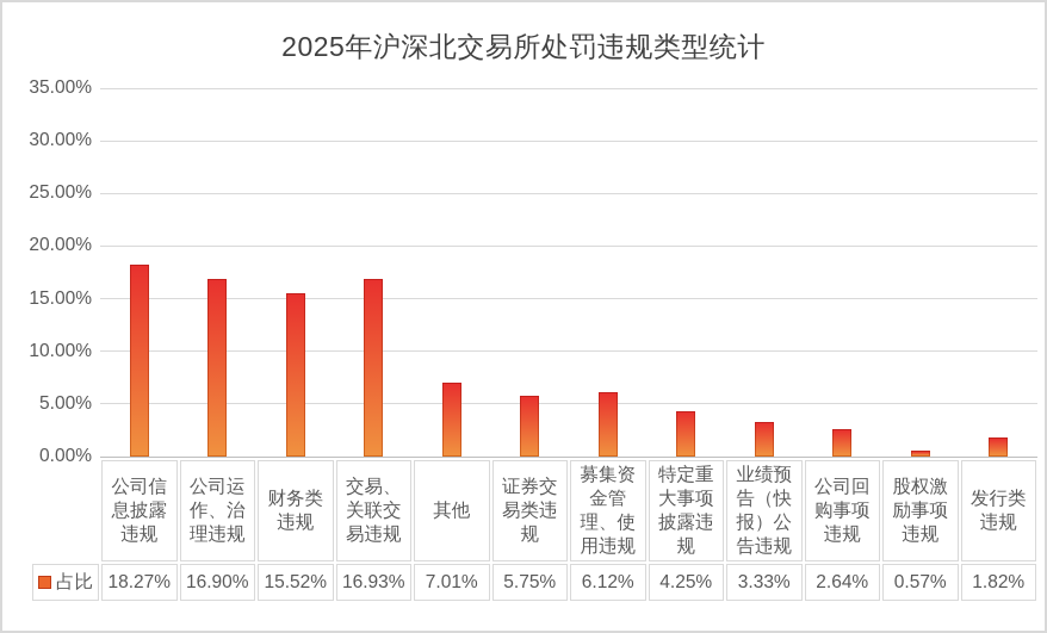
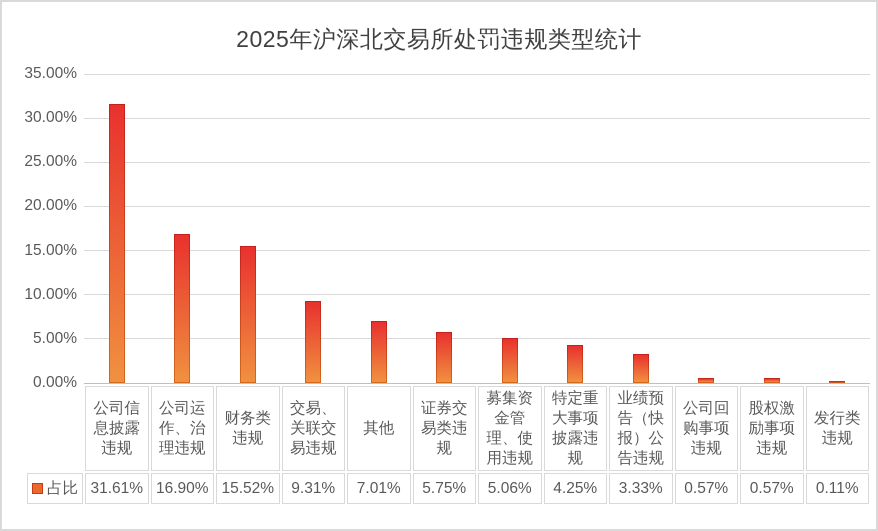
公司信息披露违规: 18.27% -> 31.61%
交易、关联交易违规: 16.93% -> 9.31%
募集资金管理、使用违规: 6.12% -> 5.06%
公司回购事项违规: 2.64% -> 0.57%
发行类违规: 1.82% -> 0.11%
